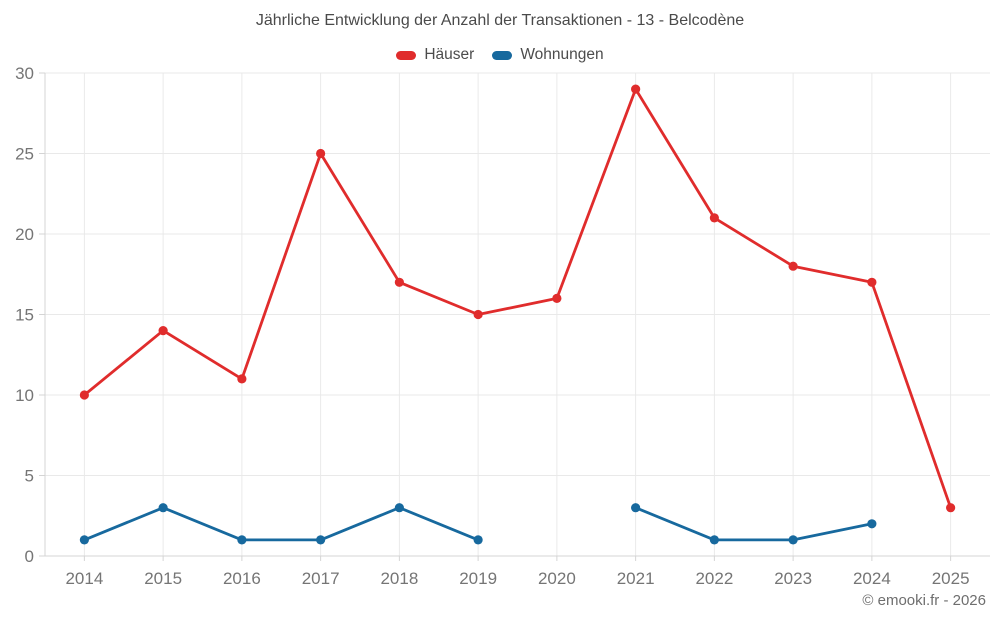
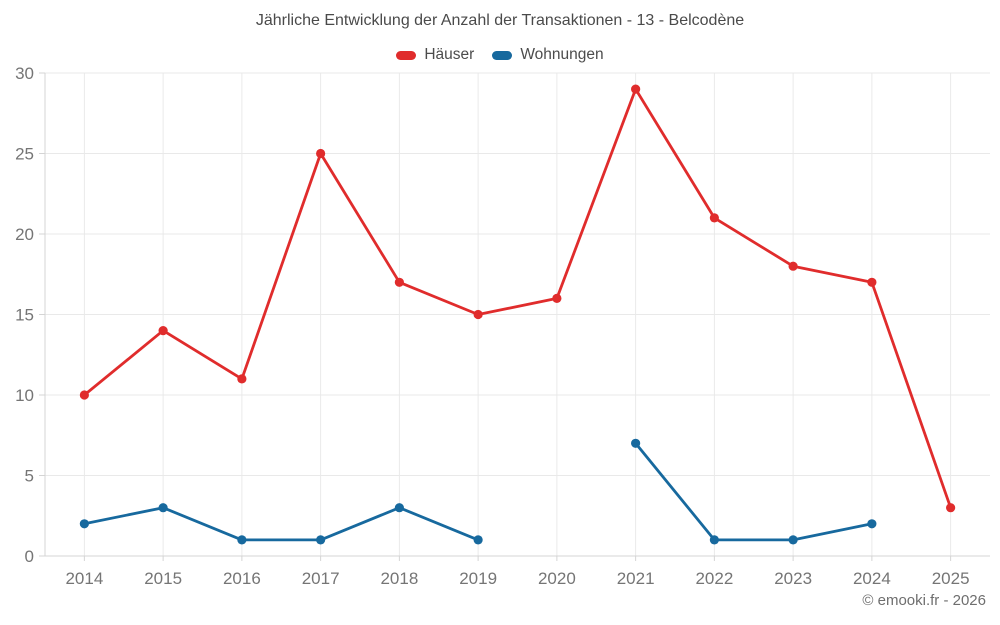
Wohnungen/2014: 1 -> 2
Wohnungen/2021: 3 -> 7
